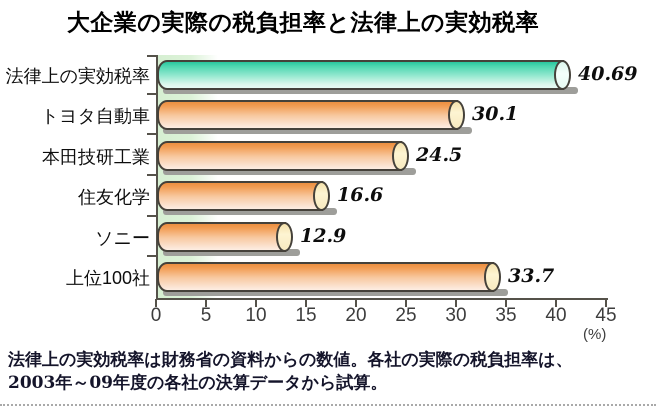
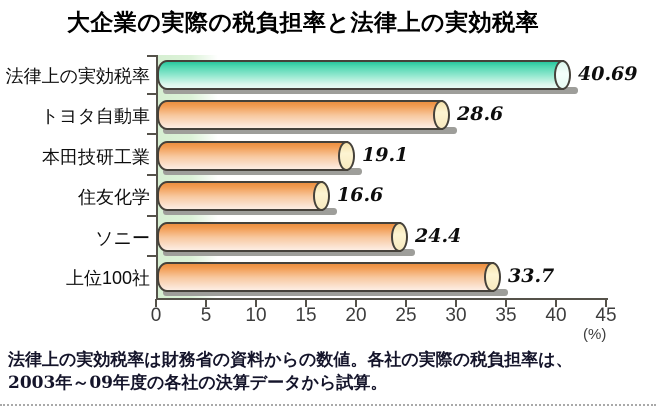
トヨタ自動車: 30.1 -> 28.6
本田技研工業: 24.5 -> 19.1
ソニー: 12.9 -> 24.4
